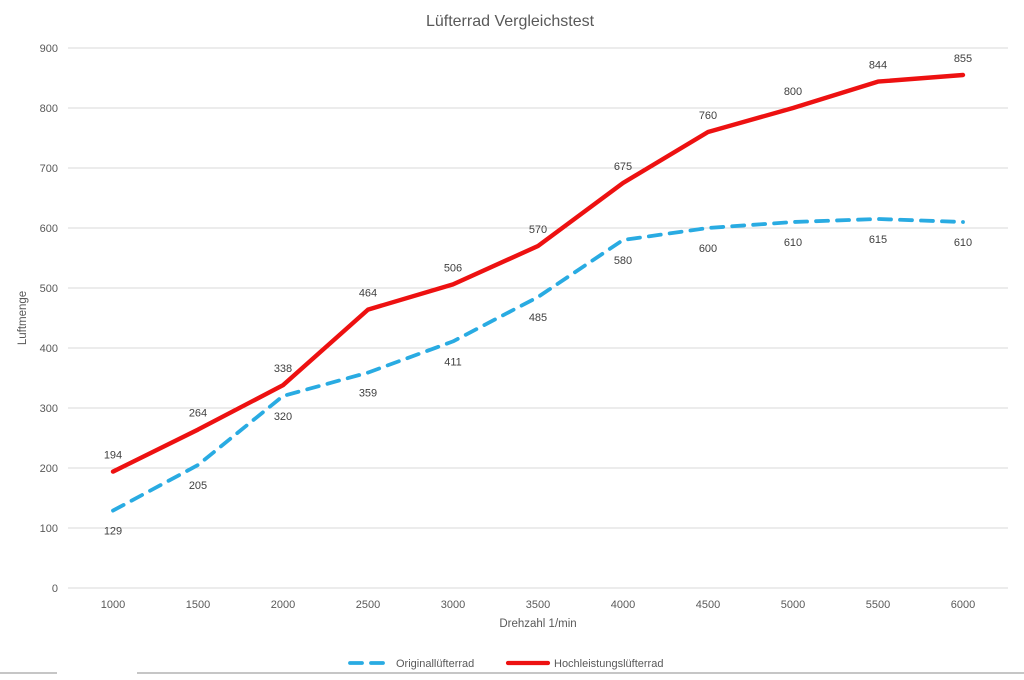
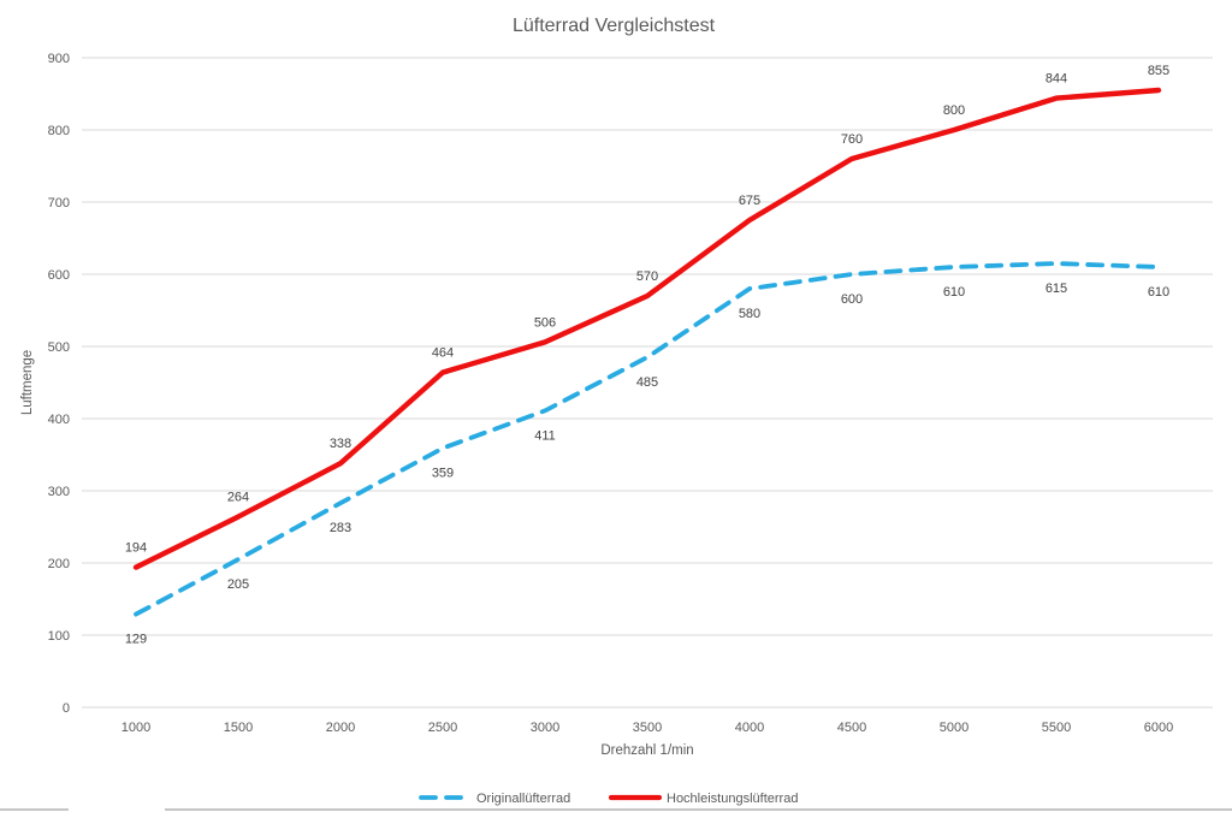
Originallüfterrad/2000: 320 -> 283
